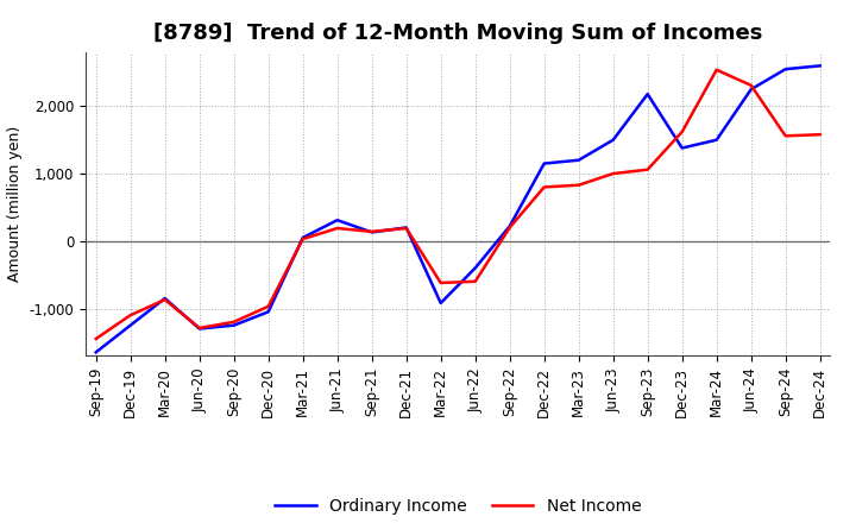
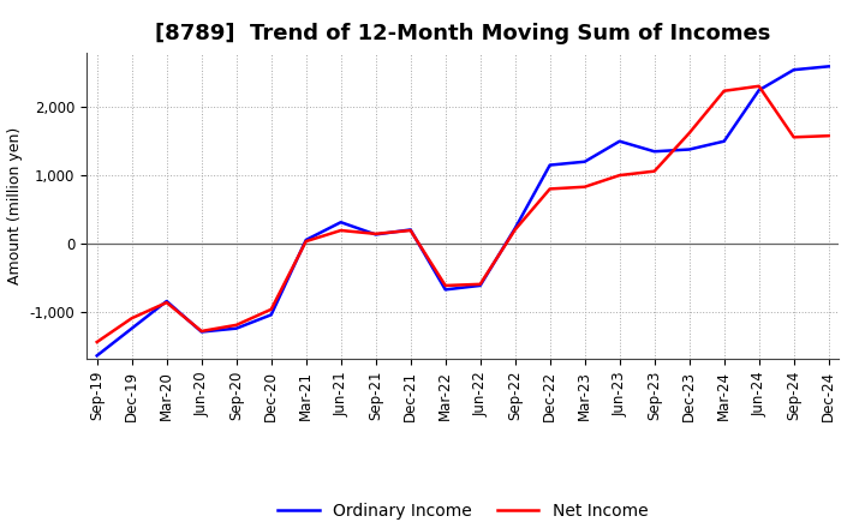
Ordinary Income/Mar-22: -920 -> -680
Ordinary Income/Jun-22: -400 -> -620
Ordinary Income/Sep-23: 2,180 -> 1,350
Net Income/Mar-24: 2,540 -> 2,240
